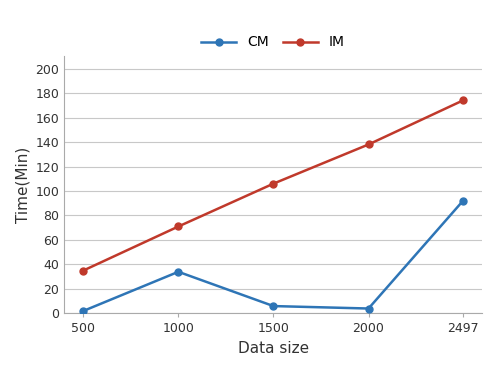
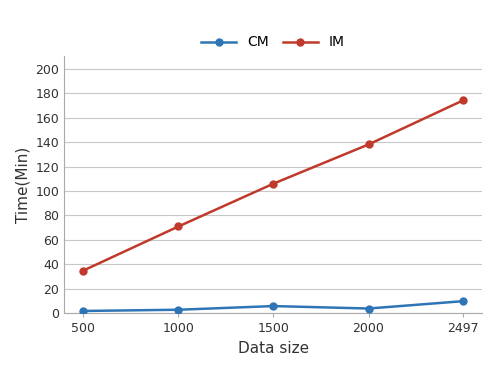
CM/1000: 34 -> 3
CM/2497: 92 -> 10
